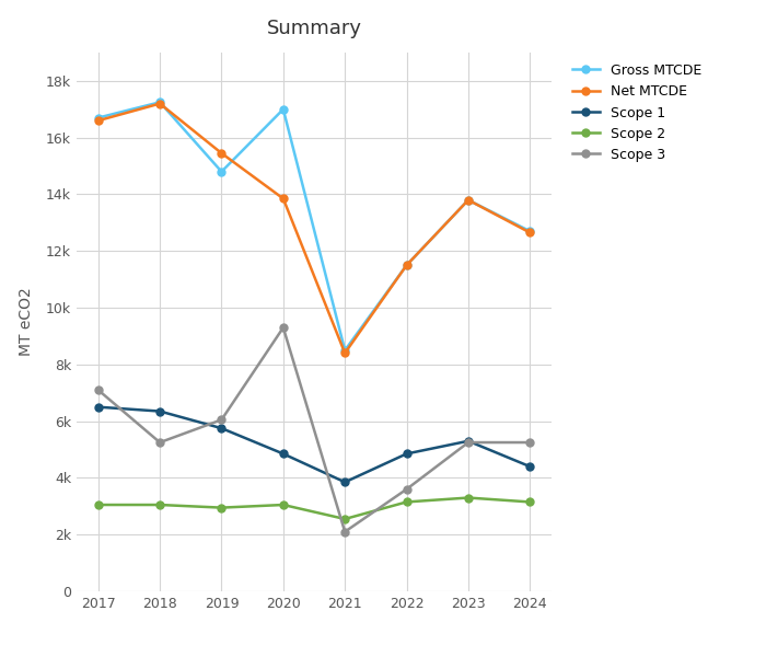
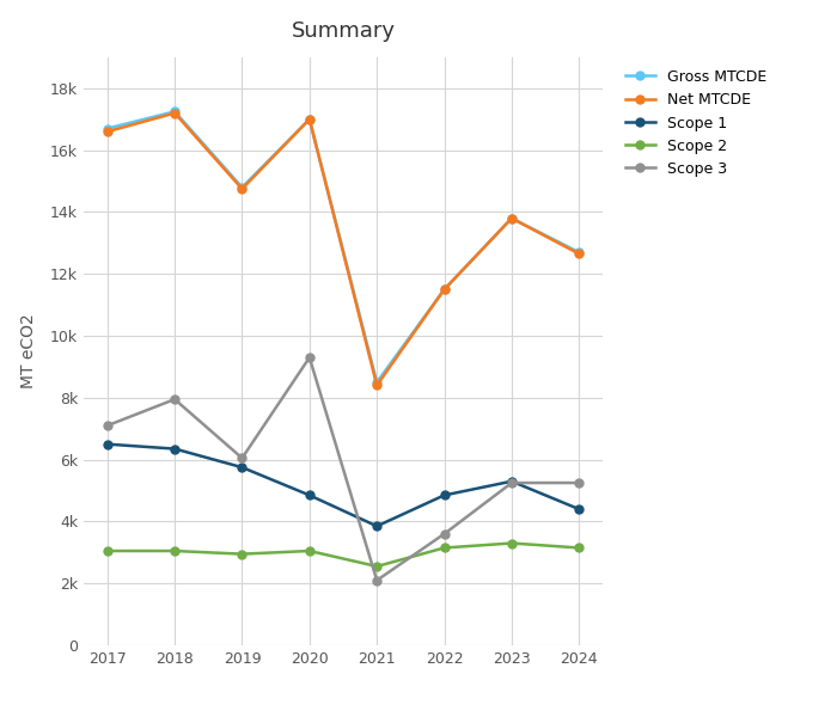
Scope 3/2018: 5.25k -> 7.95k
Net MTCDE/2019: 15.45k -> 14.75k
Net MTCDE/2020: 13.85k -> 17.00k
